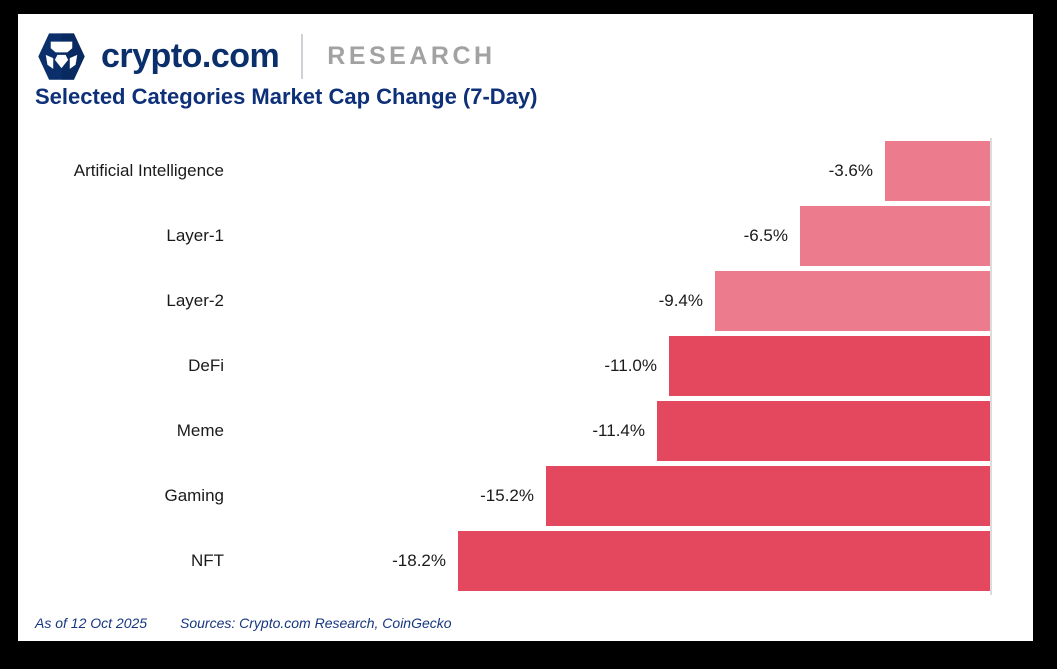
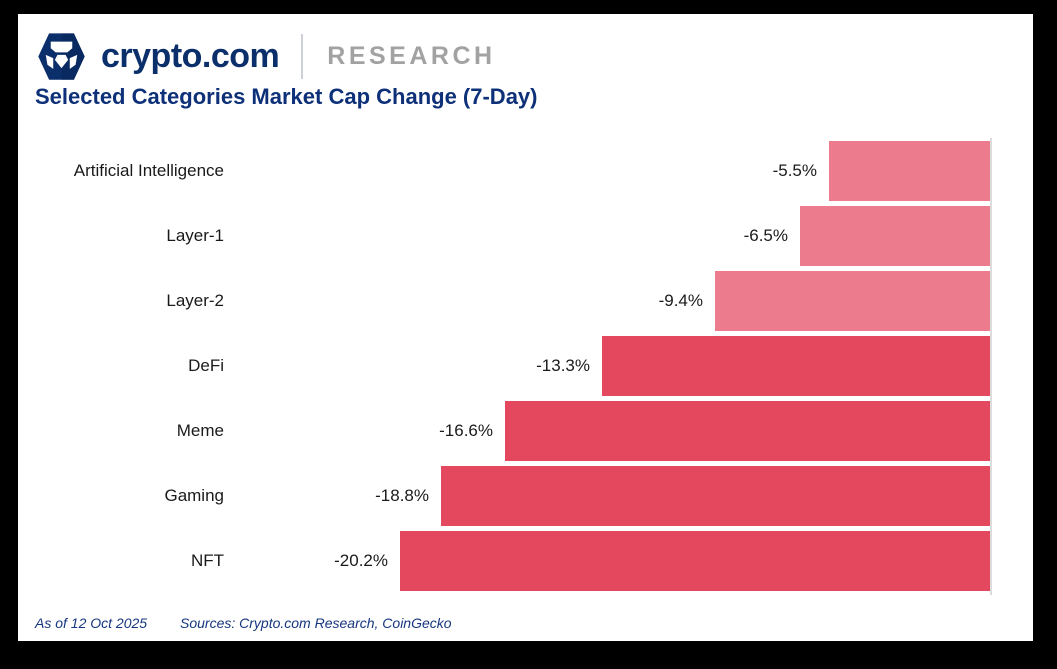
Artificial Intelligence: -3.6% -> -5.5%
DeFi: -11.0% -> -13.3%
Meme: -11.4% -> -16.6%
Gaming: -15.2% -> -18.8%
NFT: -18.2% -> -20.2%
